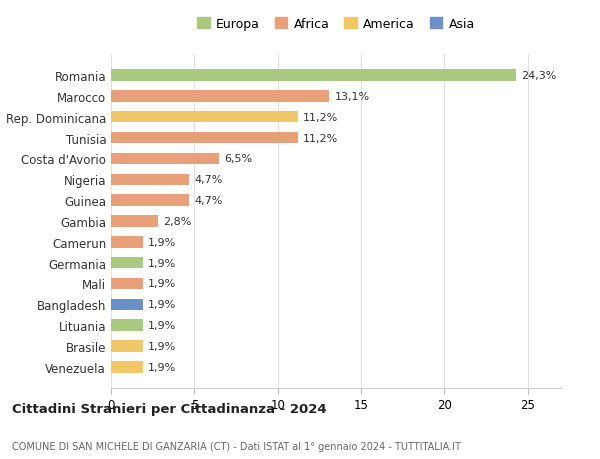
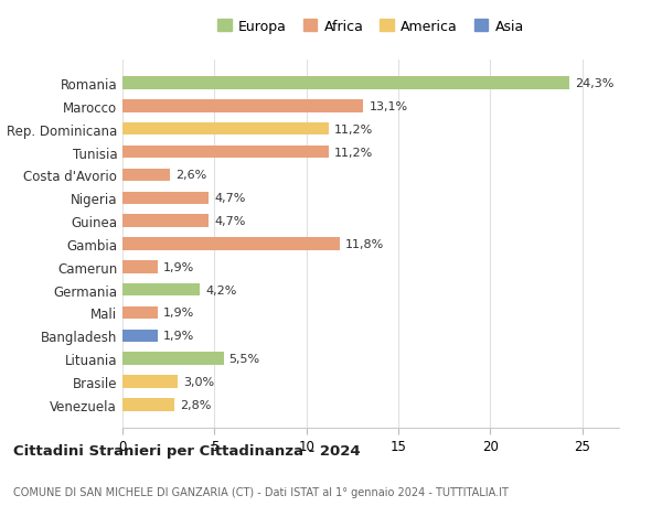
Costa d'Avorio: 6,5% -> 2,6%
Gambia: 2,8% -> 11,8%
Germania: 1,9% -> 4,2%
Lituania: 1,9% -> 5,5%
Brasile: 1,9% -> 3,0%
Venezuela: 1,9% -> 2,8%
